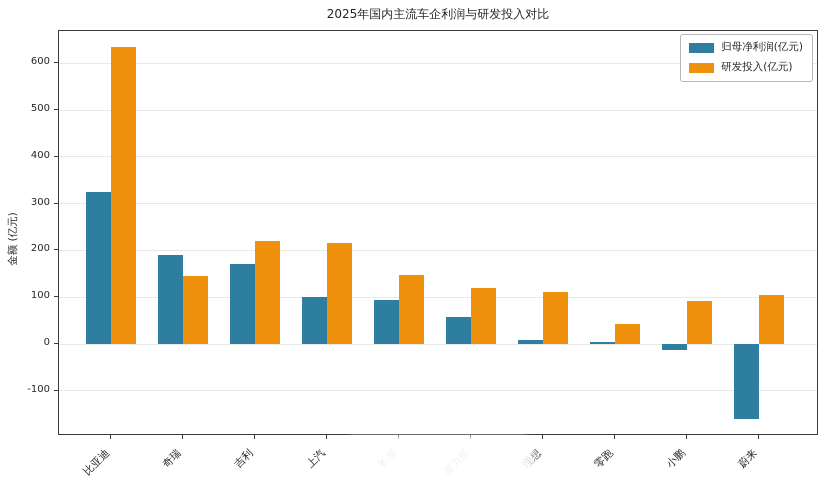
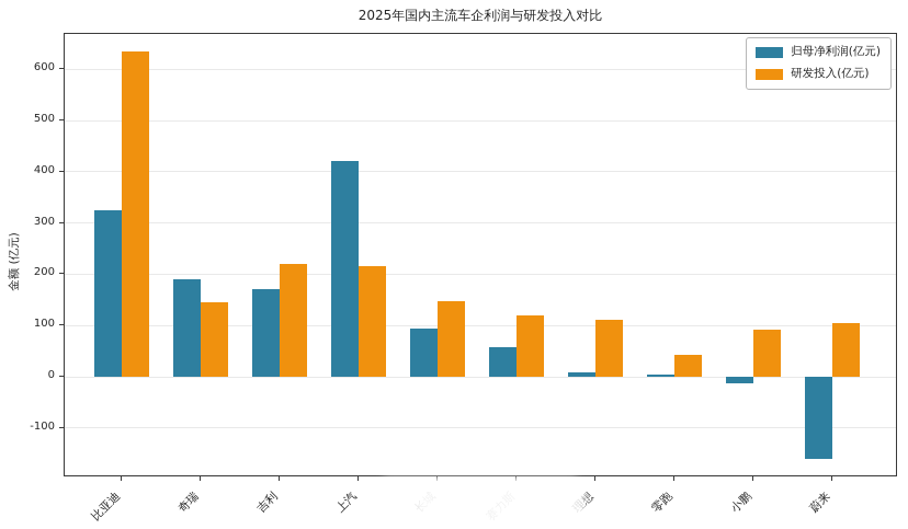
归母净利润(亿元)/上汽: 100 -> 420
